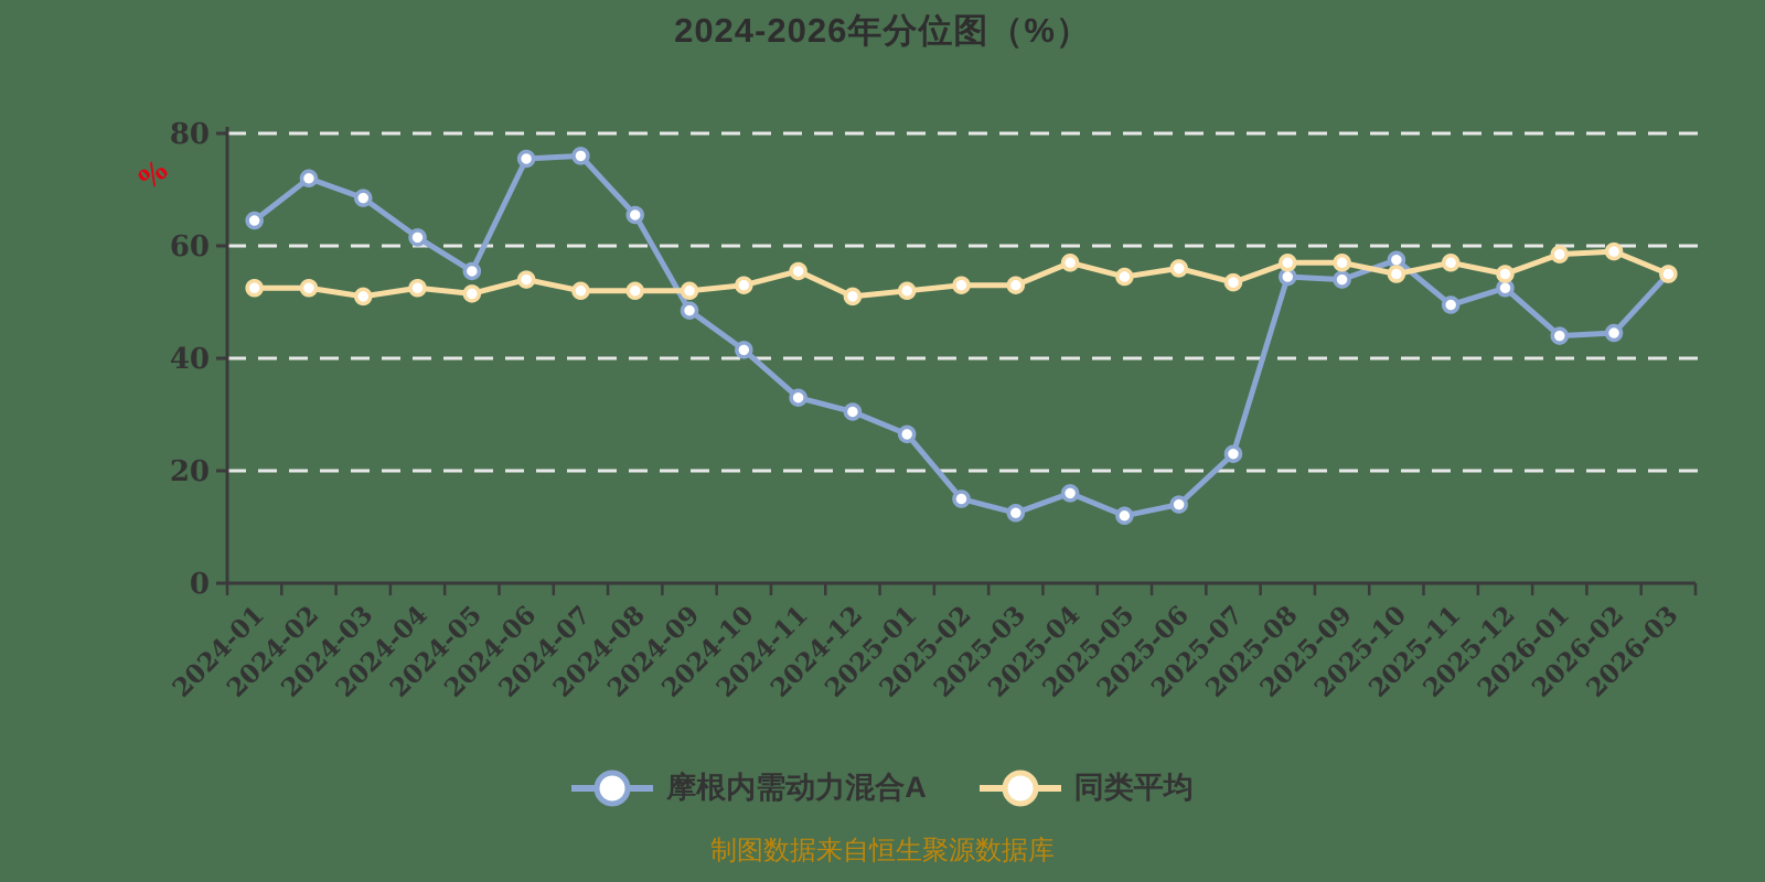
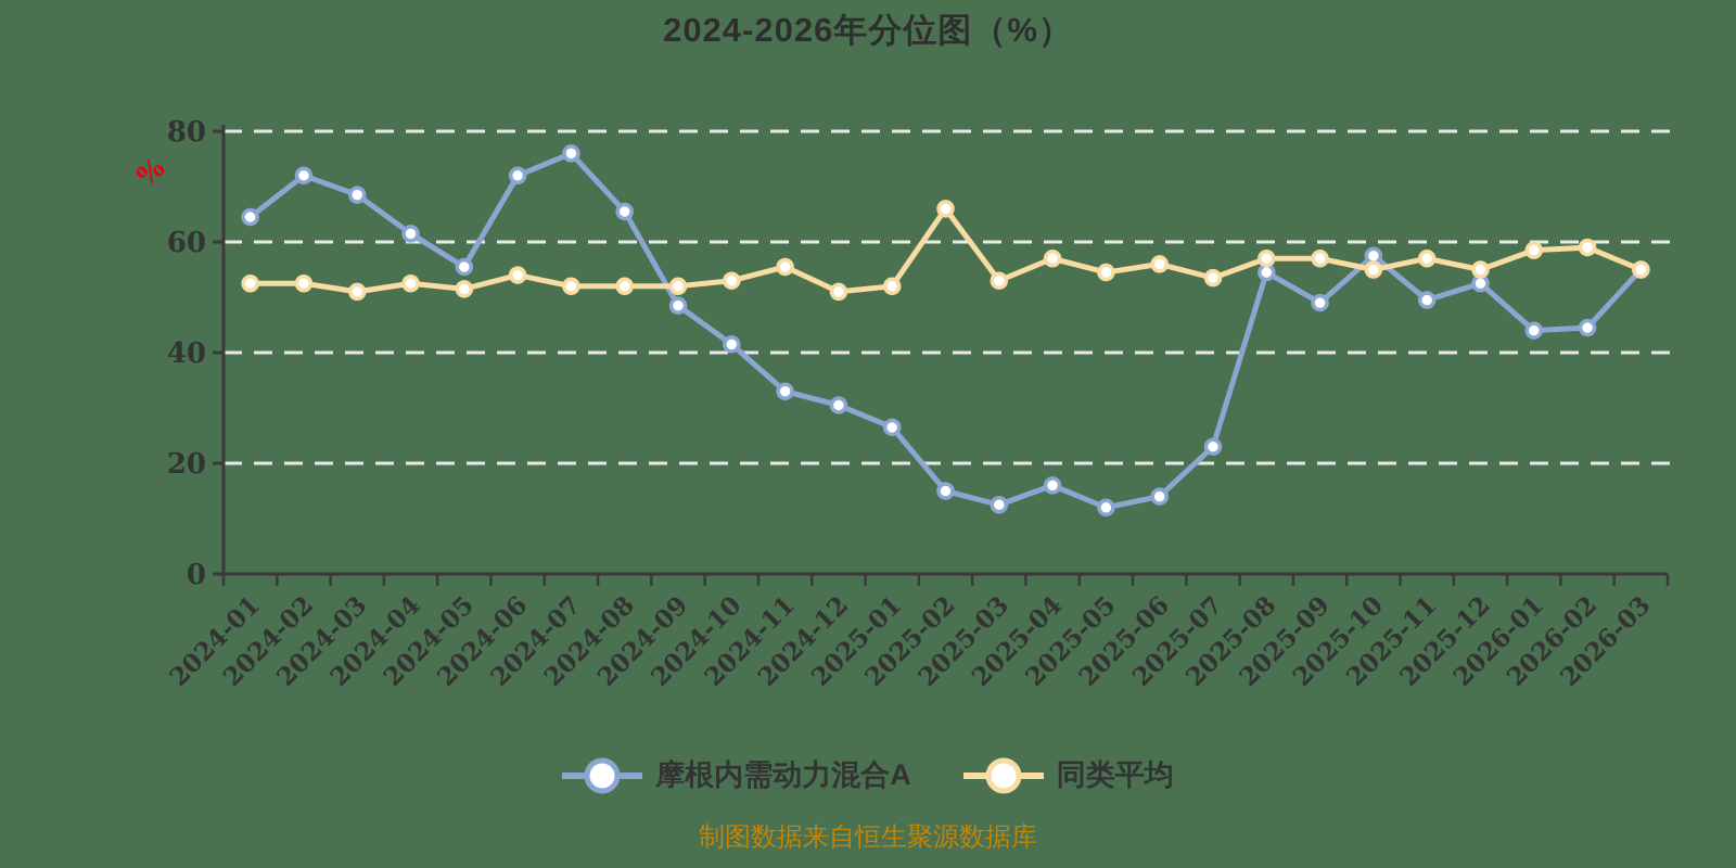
摩根内需动力混合A/2024-06: 76 -> 72
同类平均/2025-02: 53 -> 66
摩根内需动力混合A/2025-09: 54 -> 49
